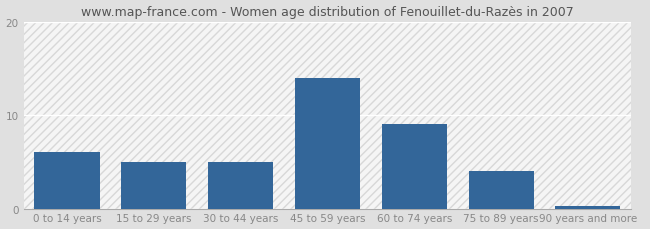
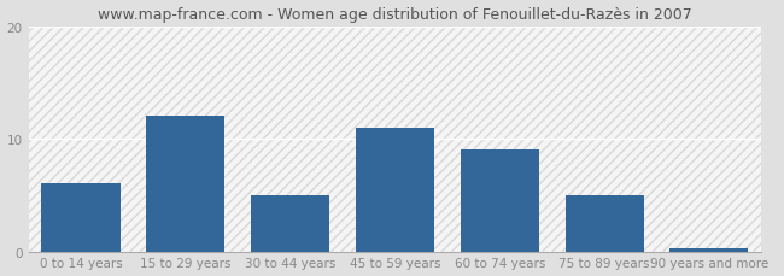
15 to 29 years: 5.0 -> 12.0
45 to 59 years: 14.0 -> 11.0
75 to 89 years: 4.0 -> 5.0
